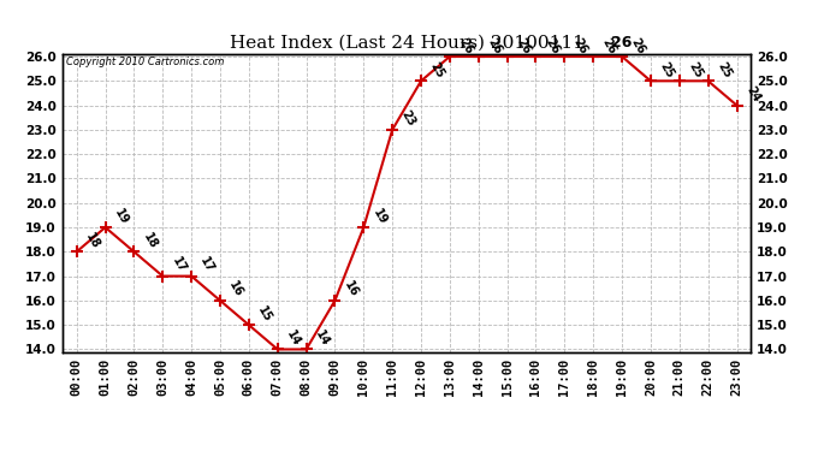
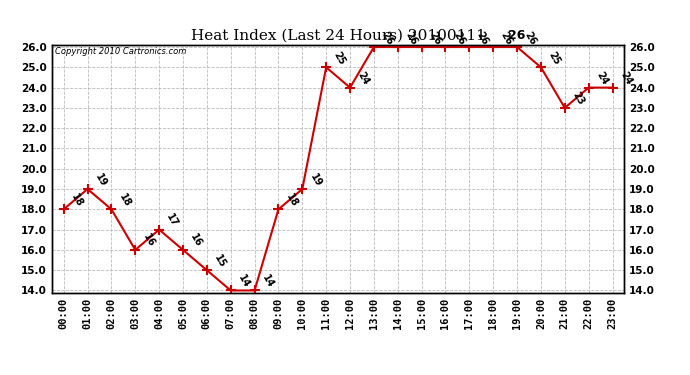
03:00: 17 -> 16
09:00: 16 -> 18
11:00: 23 -> 25
12:00: 25 -> 24
21:00: 25 -> 23
22:00: 25 -> 24
